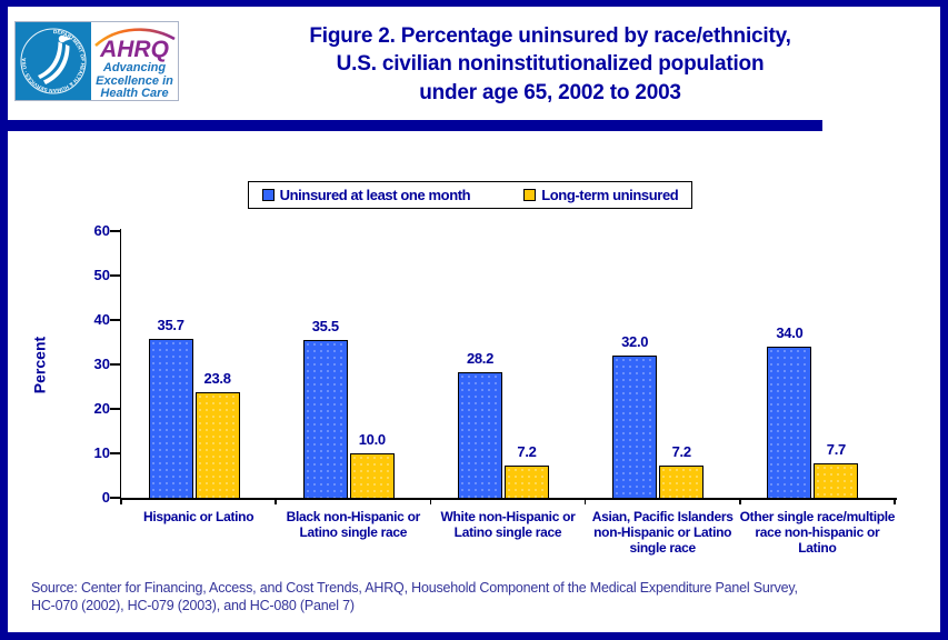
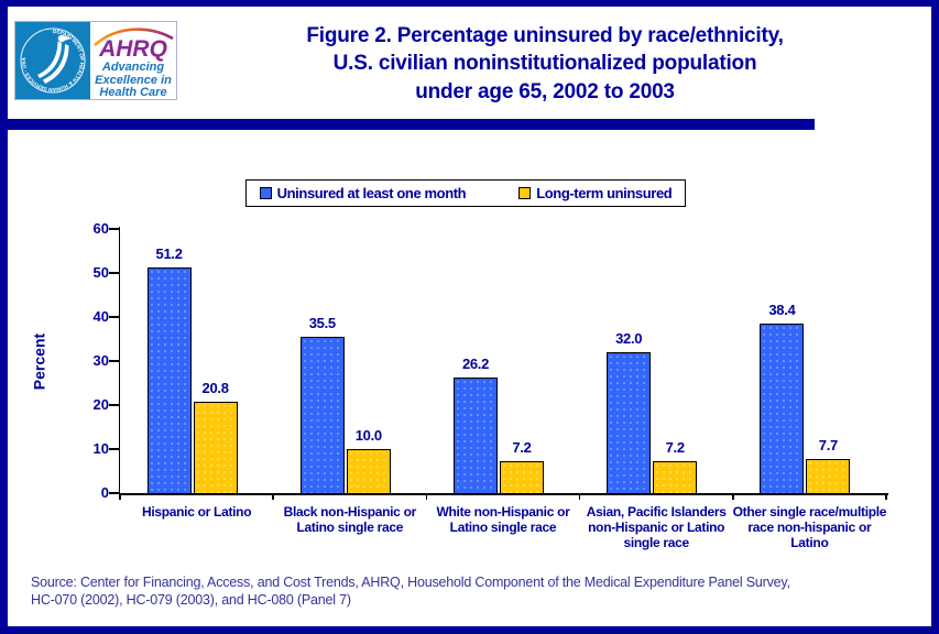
Uninsured at least one month/Hispanic or Latino: 35.7 -> 51.2
Long-term uninsured/Hispanic or Latino: 23.8 -> 20.8
Uninsured at least one month/White non-Hispanic or Latino single race: 28.2 -> 26.2
Uninsured at least one month/Other single race/multiple race non-hispanic or Latino: 34.0 -> 38.4
